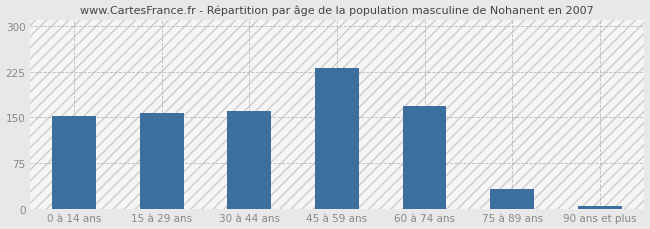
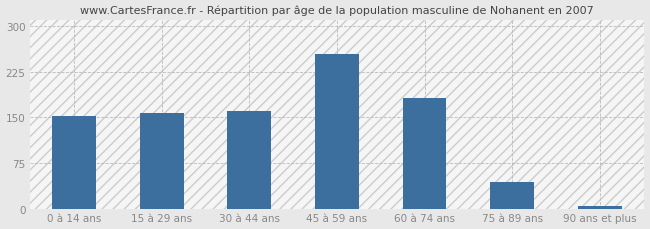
45 à 59 ans: 231 -> 254
60 à 74 ans: 168 -> 182
75 à 89 ans: 33 -> 44
